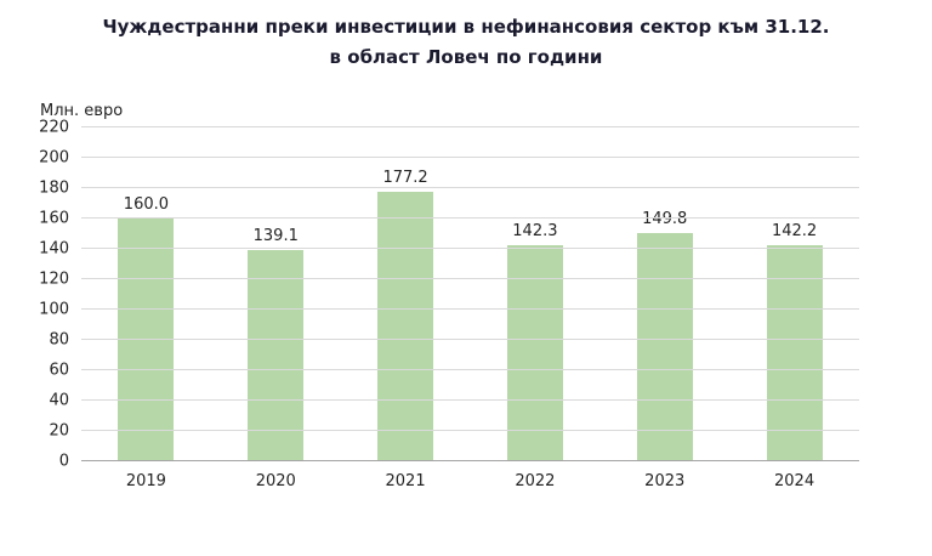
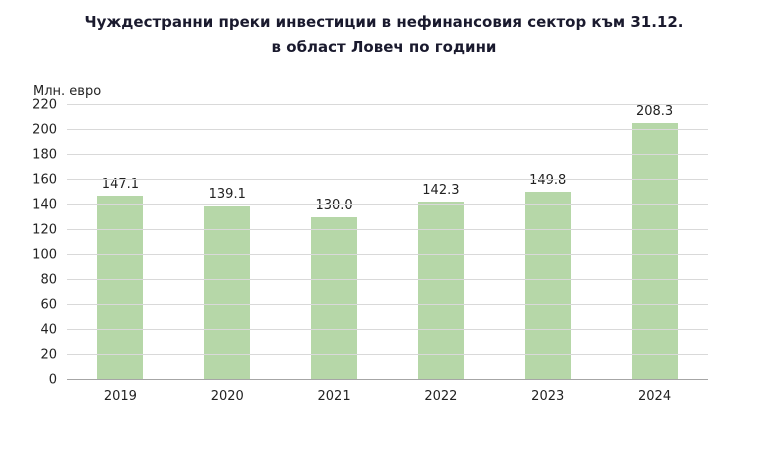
2019: 160.0 -> 147.1
2021: 177.2 -> 130.0
2024: 142.2 -> 208.3
